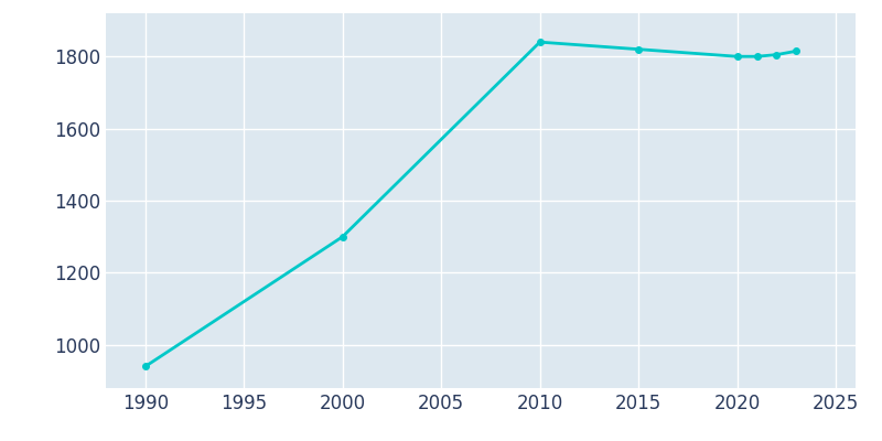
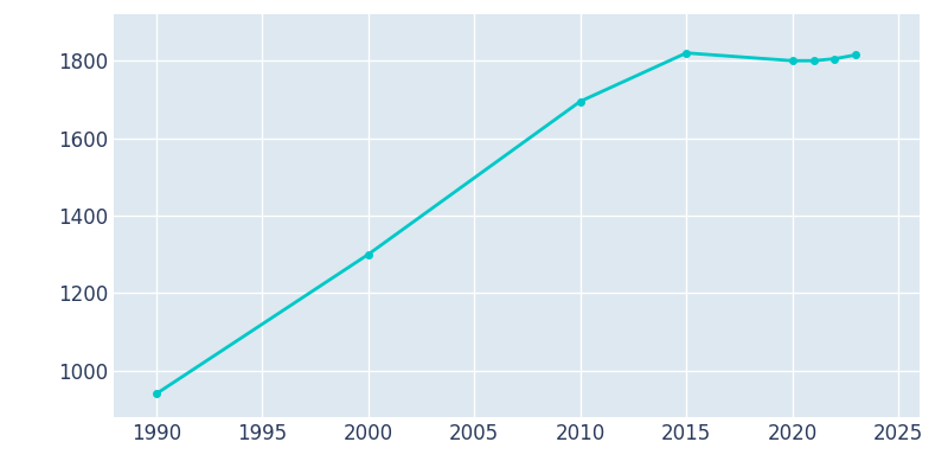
2010: 1840 -> 1695
